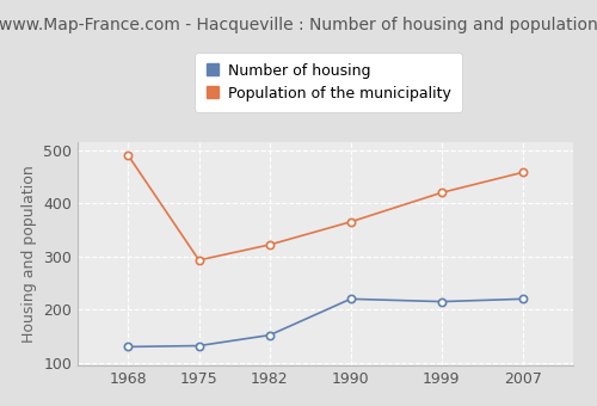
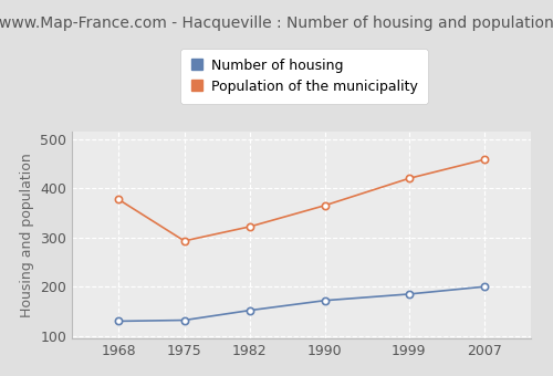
Population of the municipality/1968: 490 -> 377
Number of housing/1990: 220 -> 172
Number of housing/1999: 215 -> 185
Number of housing/2007: 220 -> 200
